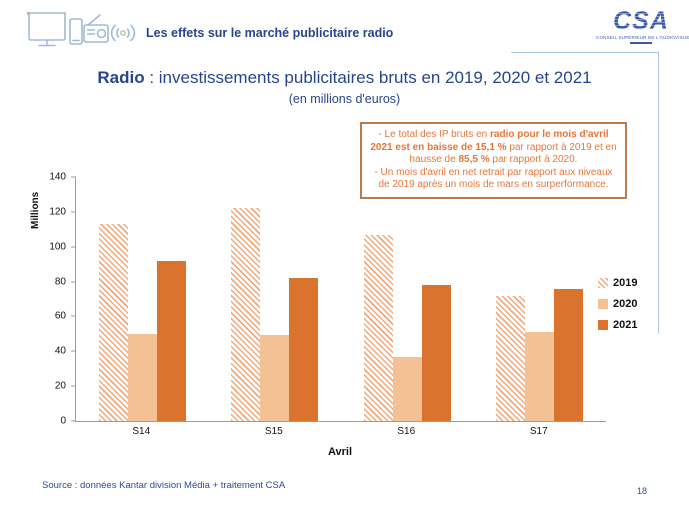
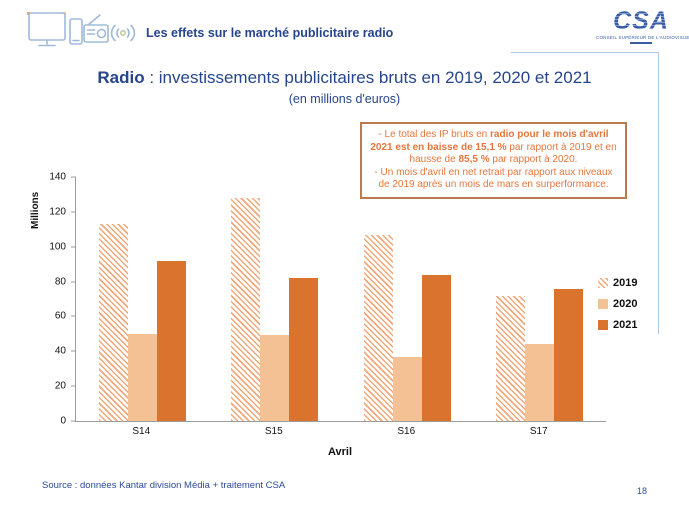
2019/S15: 122 -> 128
2021/S16: 78 -> 84
2020/S17: 51 -> 44
